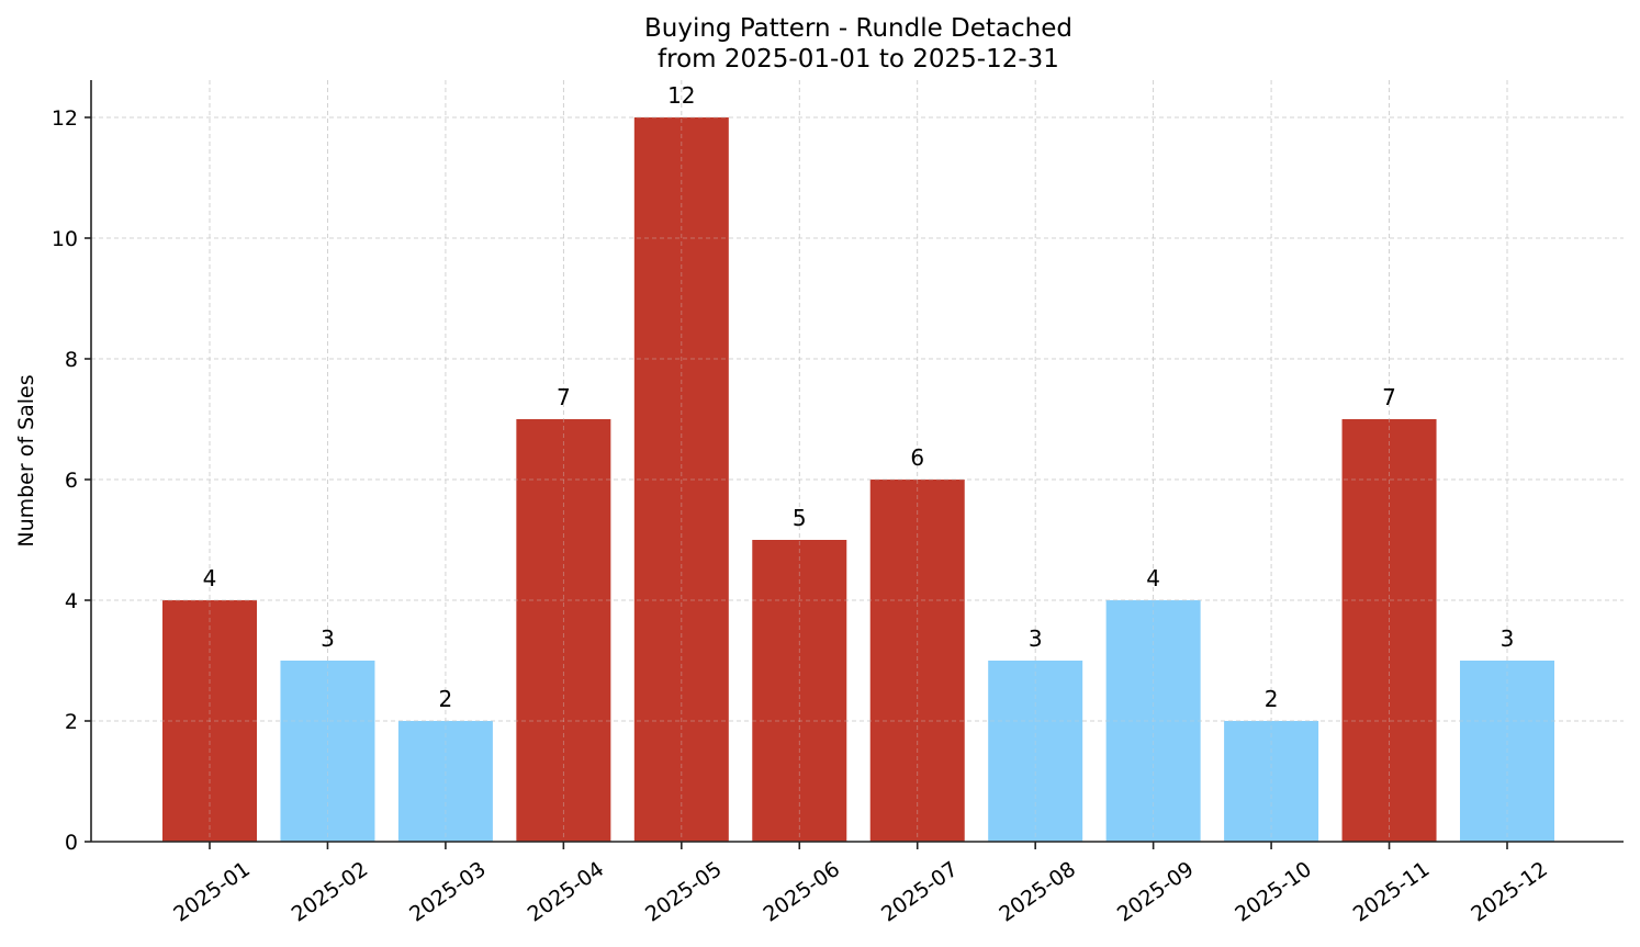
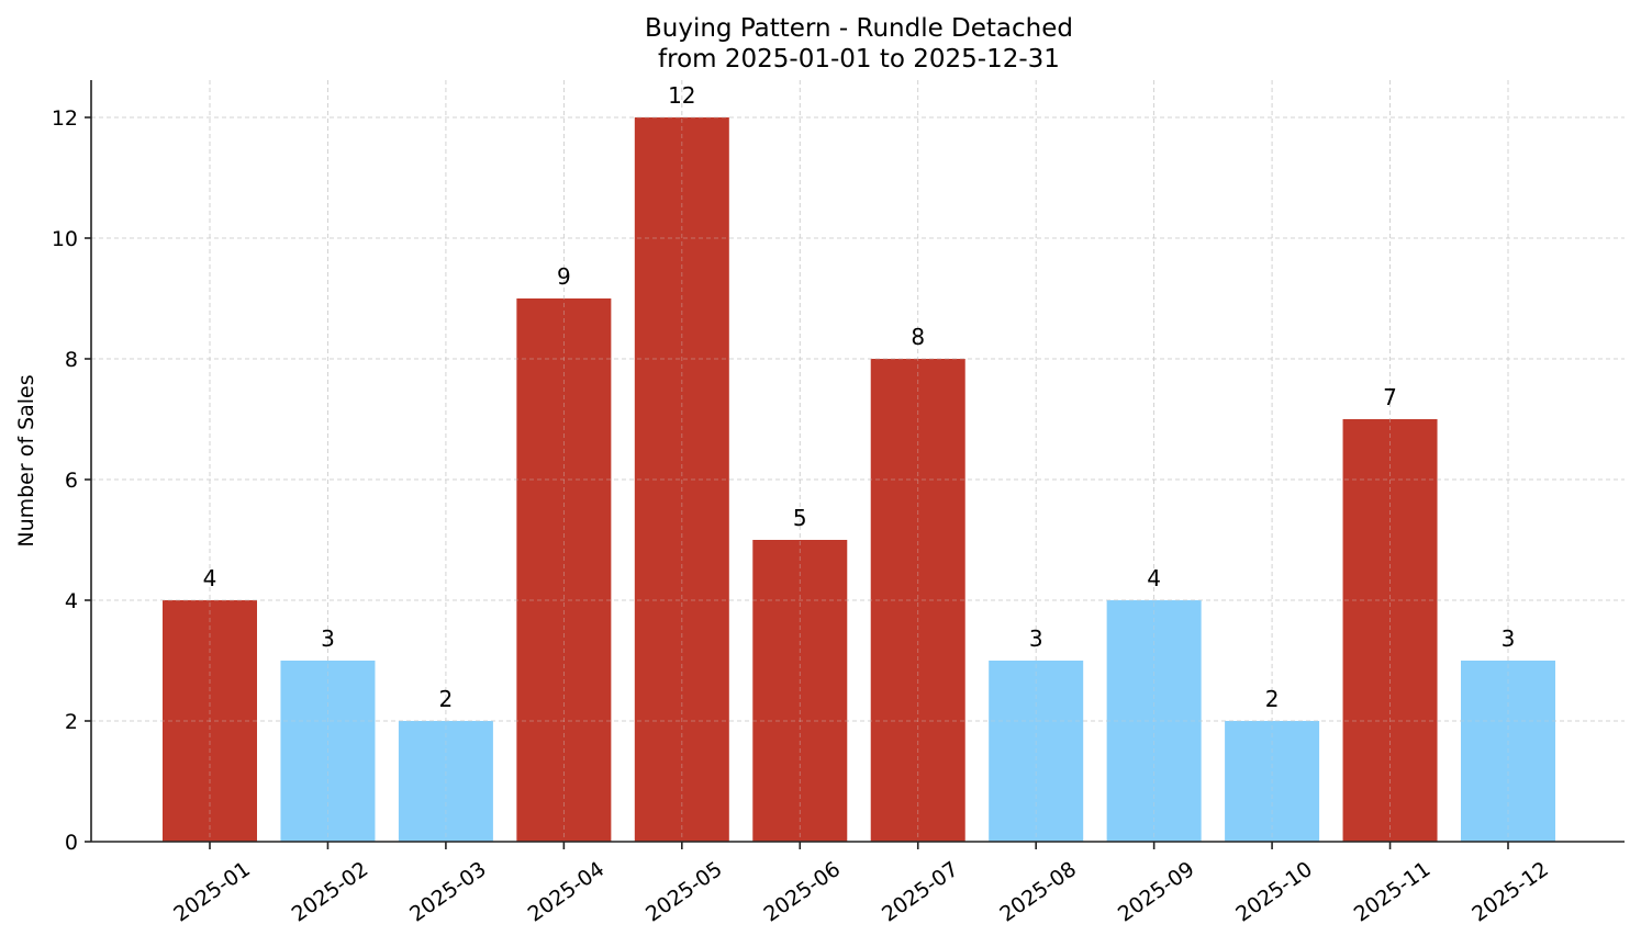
2025-04: 7 -> 9
2025-07: 6 -> 8
